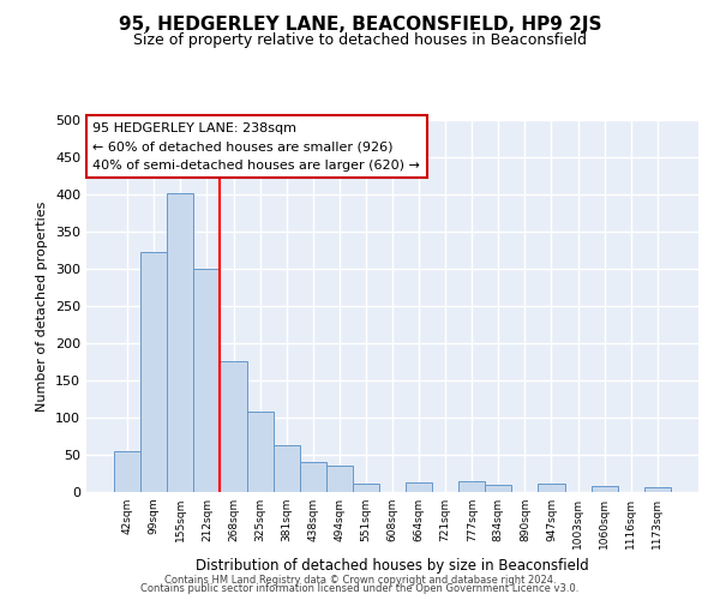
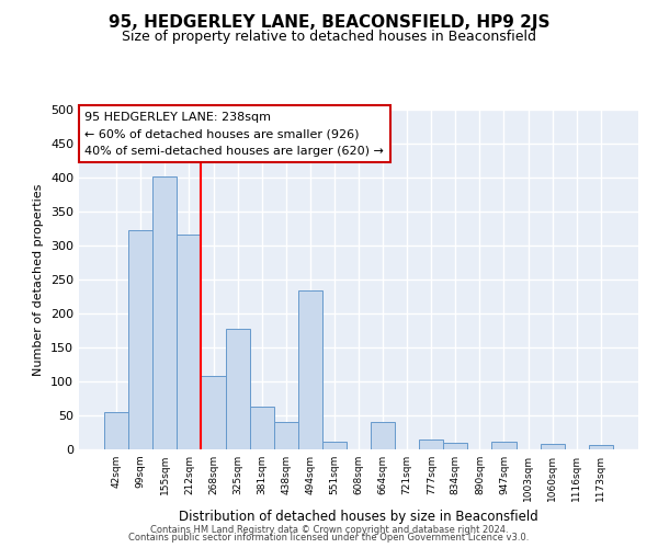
212sqm: 300 -> 316
268sqm: 176 -> 108
325sqm: 108 -> 178
494sqm: 36 -> 234
664sqm: 13 -> 40
